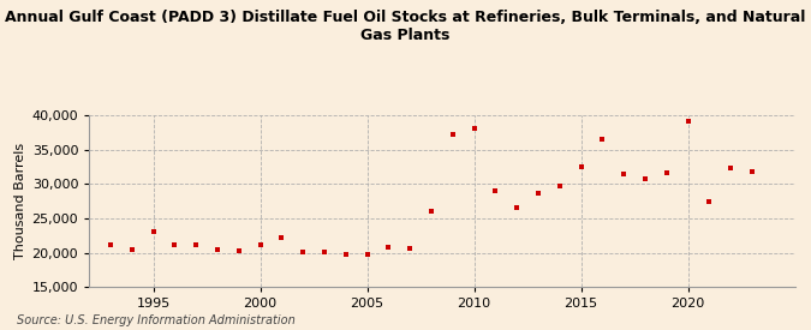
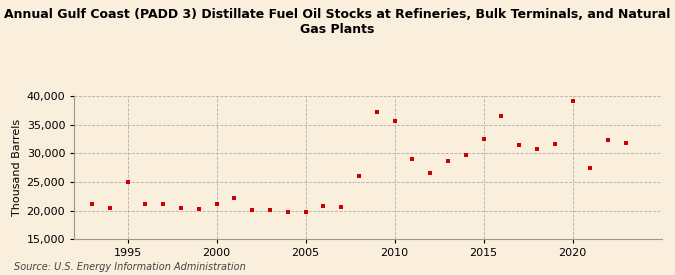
1995: 23,000 -> 25,000
2010: 38,200 -> 35,600
